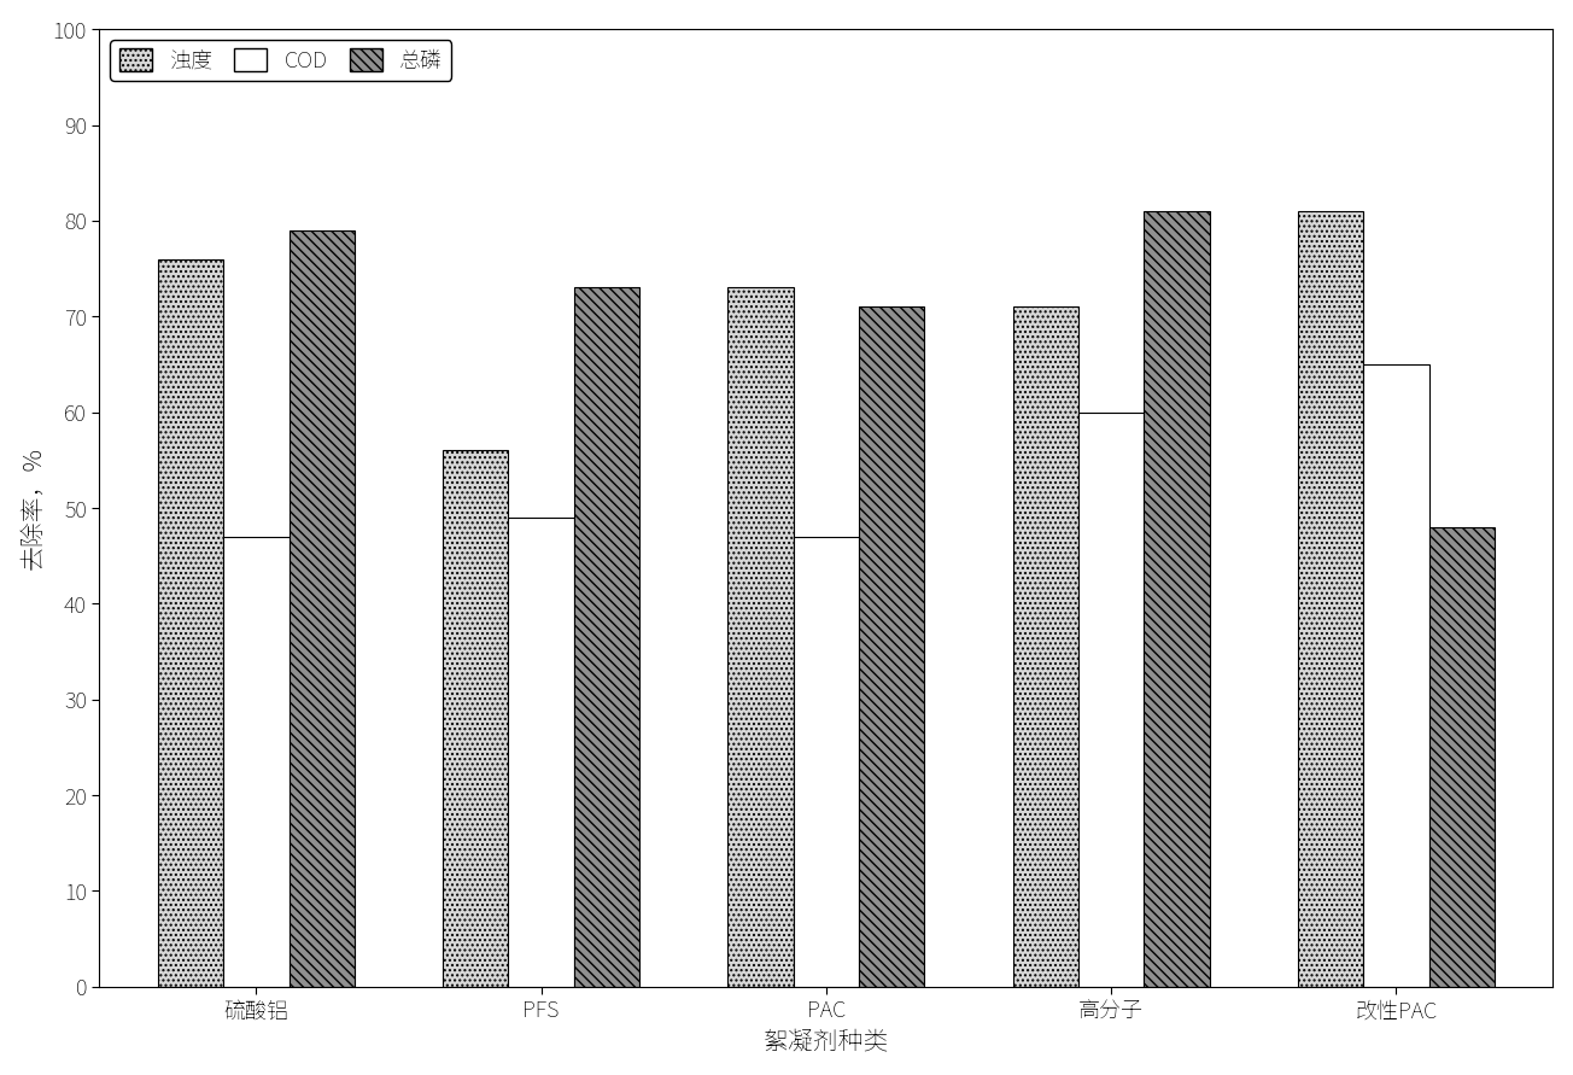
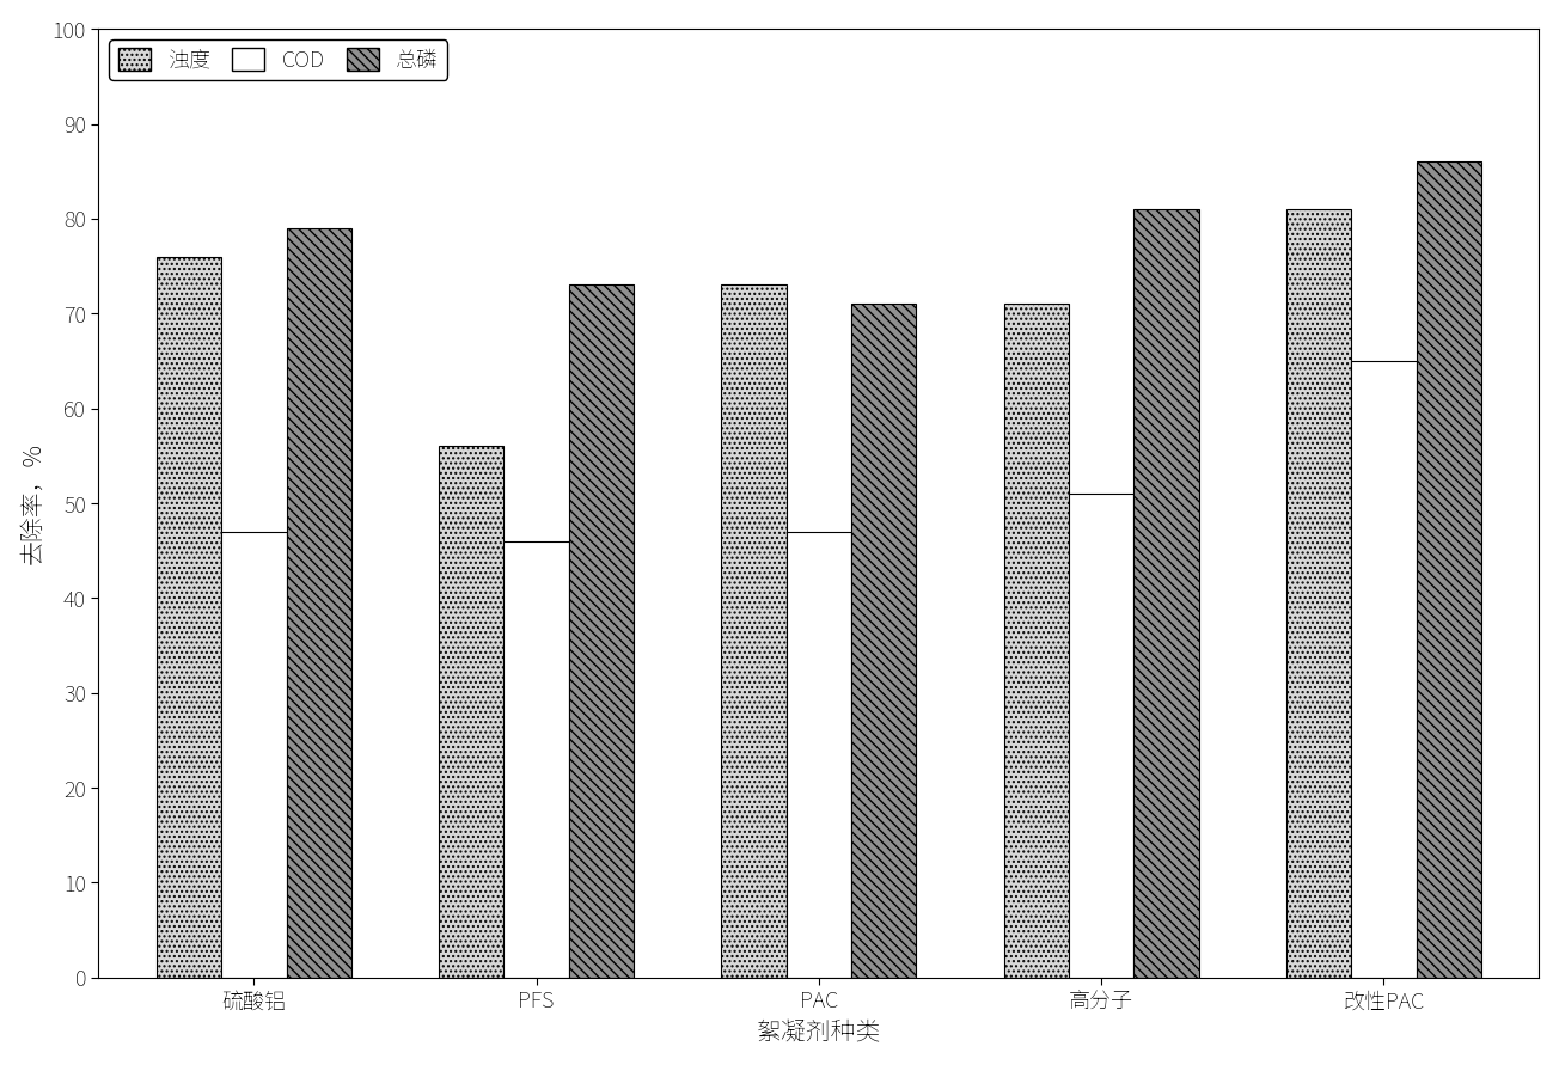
COD/PFS: 49 -> 46
COD/高分子: 60 -> 51
总磷/改性PAC: 48 -> 86
